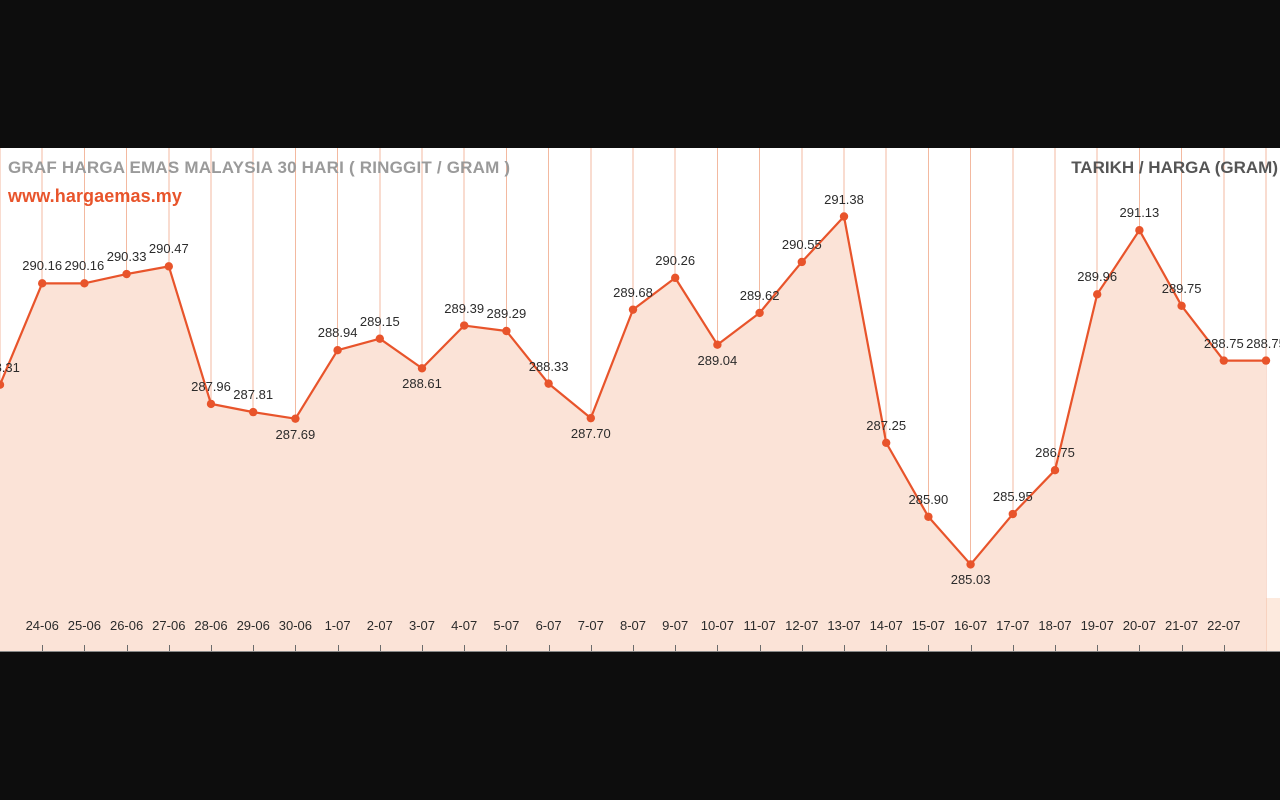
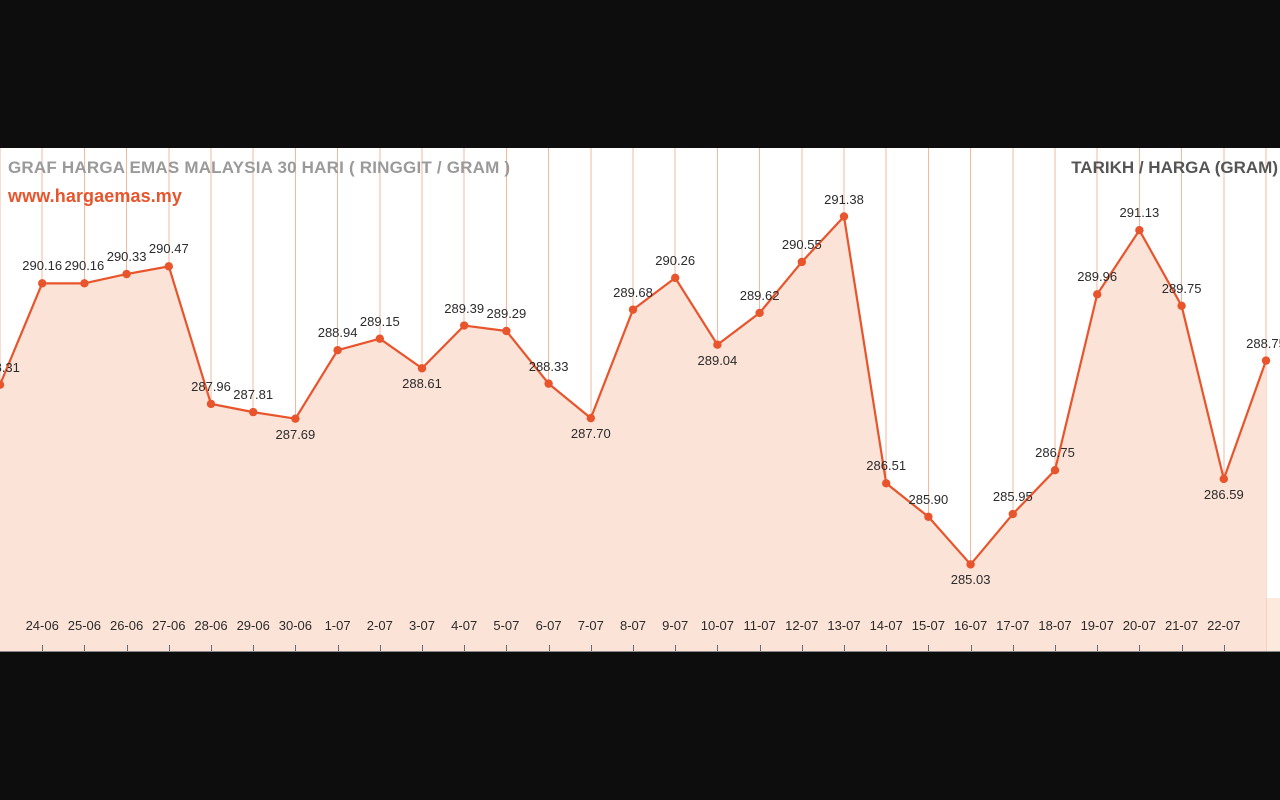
14-07: 287.25 -> 286.51
22-07: 288.75 -> 286.59
